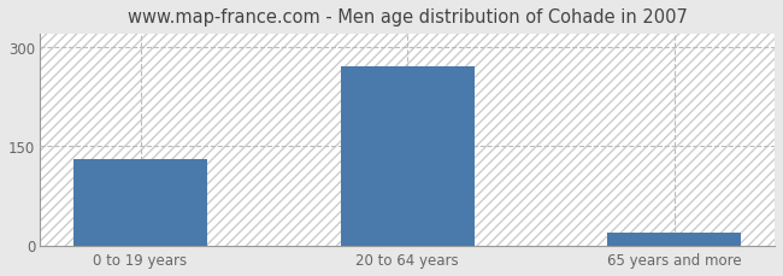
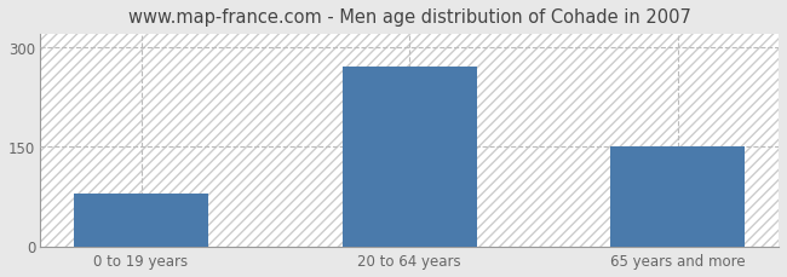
0 to 19 years: 130 -> 80
65 years and more: 20 -> 150
